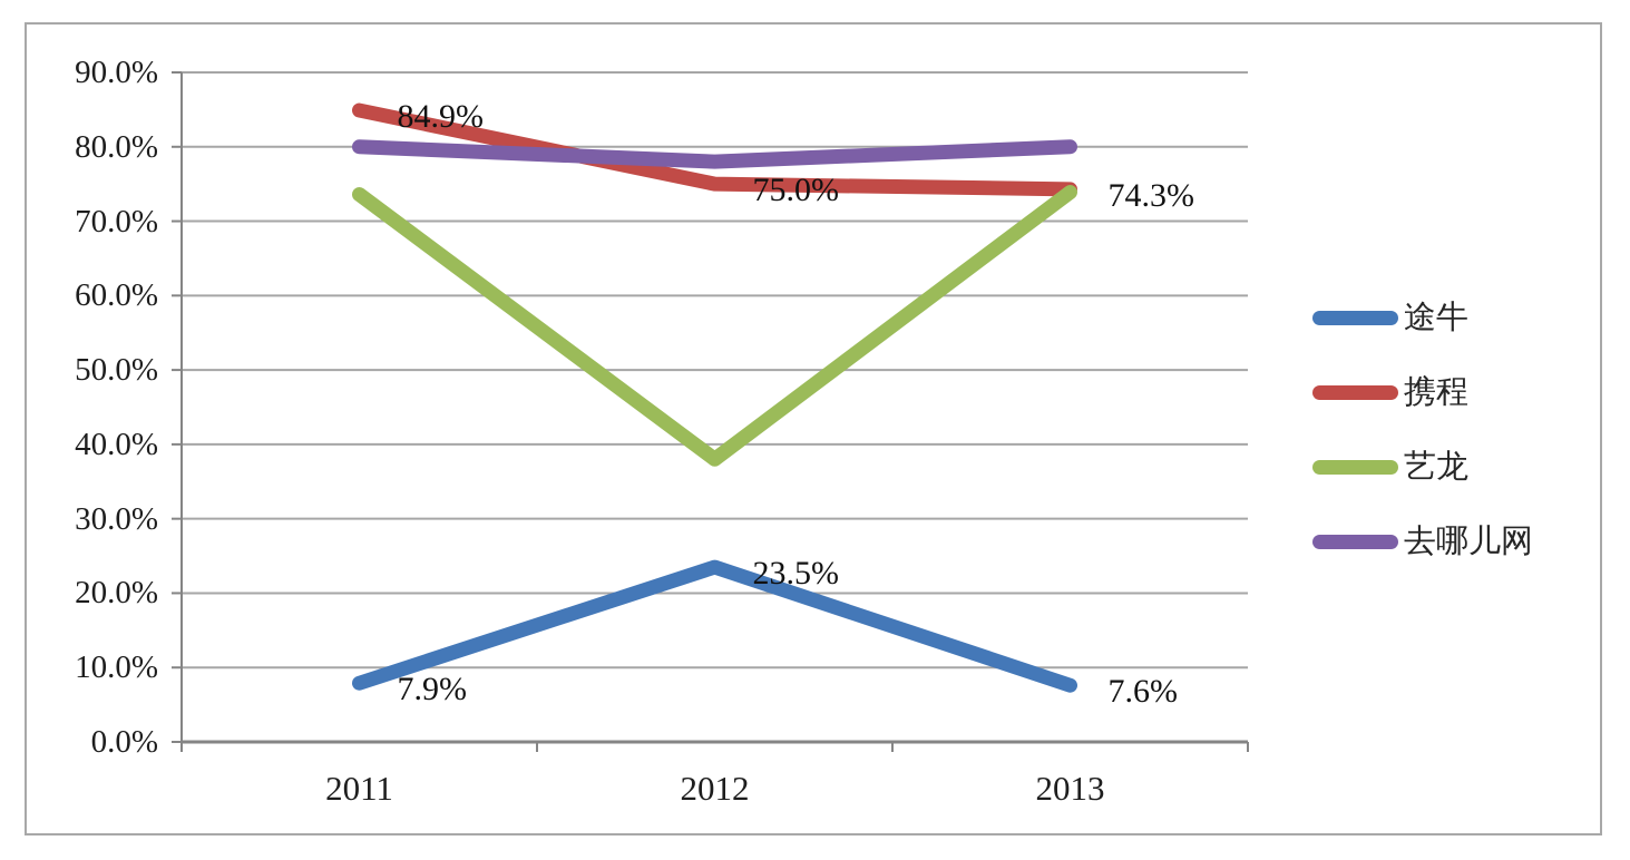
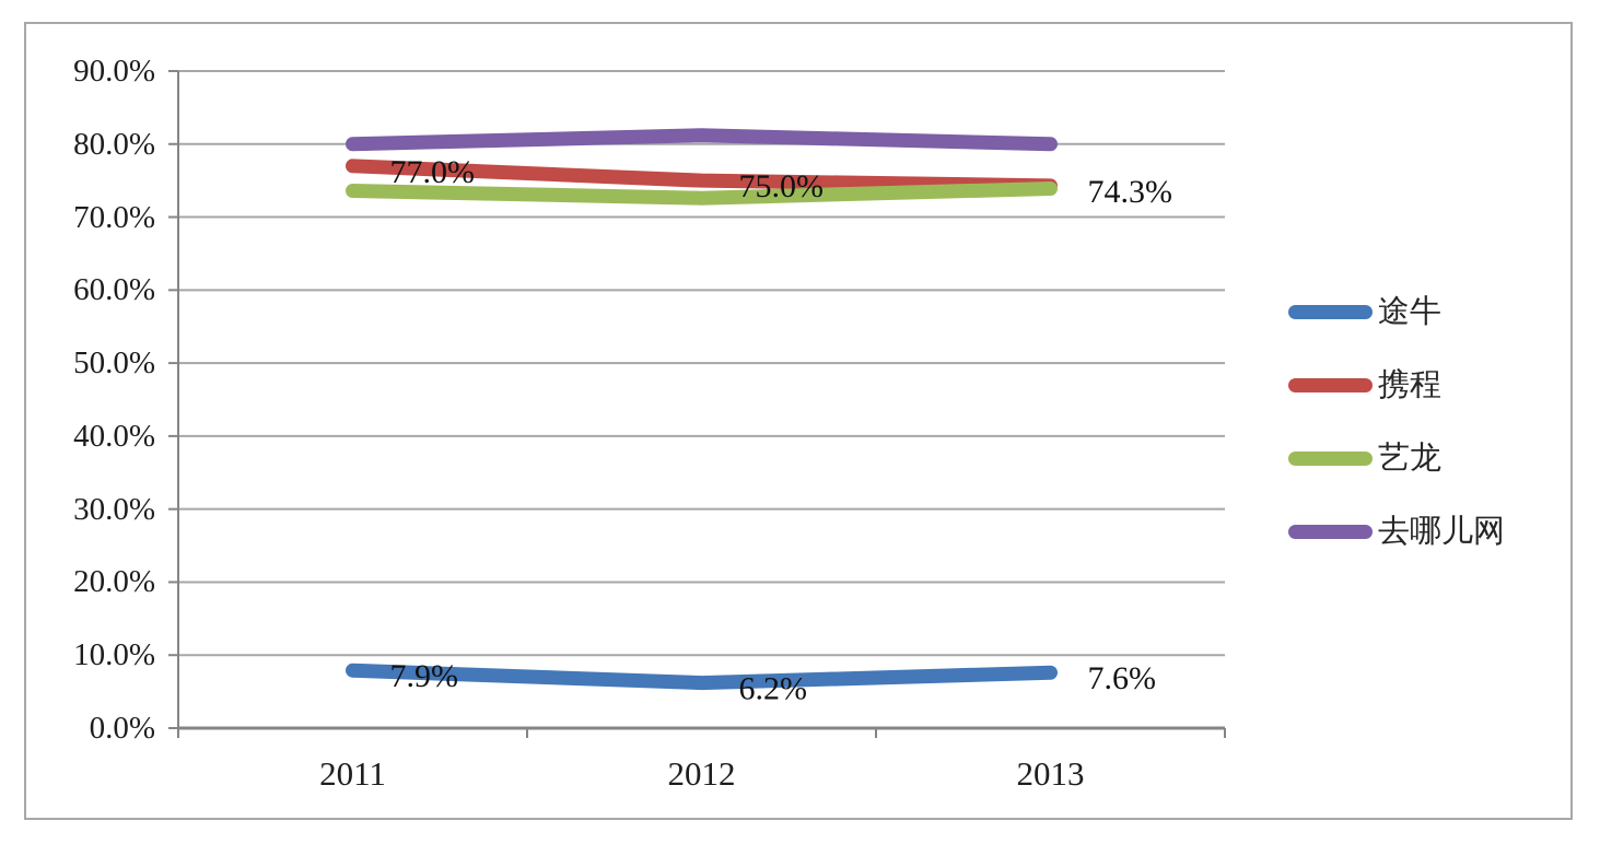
携程/2011: 84.9% -> 77.0%
途牛/2012: 23.5% -> 6.2%
艺龙/2012: 38% -> 73%
去哪儿网/2012: 78% -> 81%
